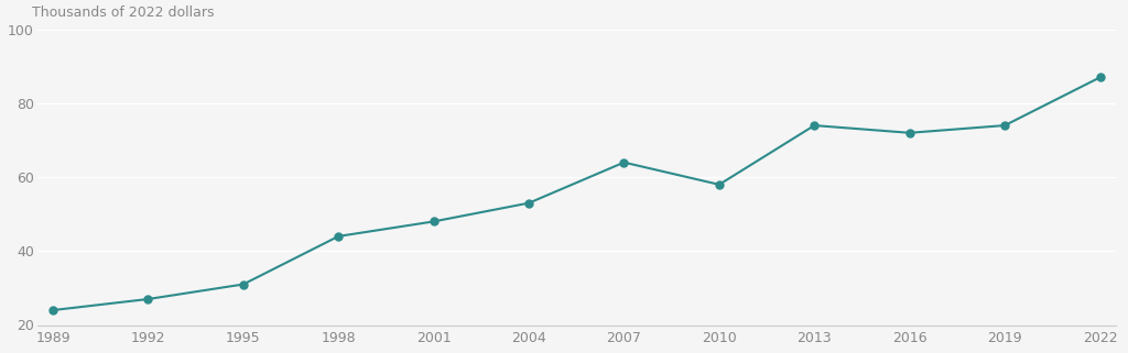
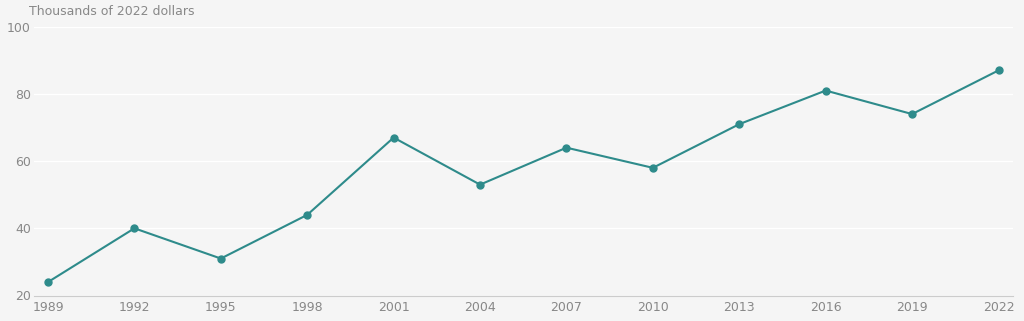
1992: 27 -> 40
2001: 48 -> 67
2013: 74 -> 71
2016: 72 -> 81
